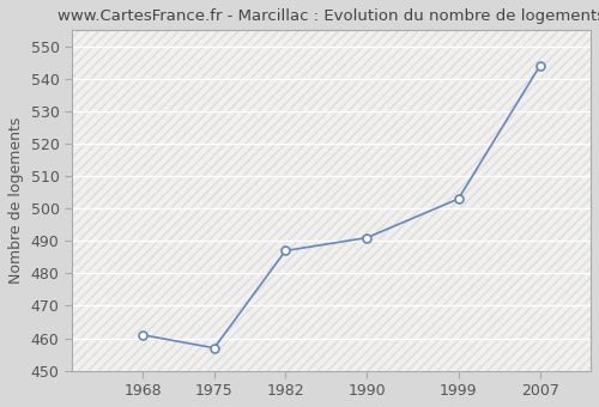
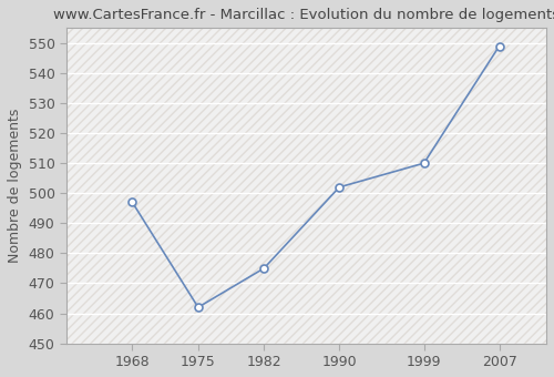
1968: 461 -> 497
1975: 457 -> 462
1982: 487 -> 475
1990: 491 -> 502
1999: 503 -> 510
2007: 544 -> 549
